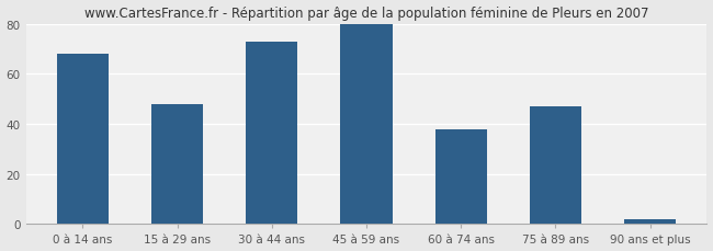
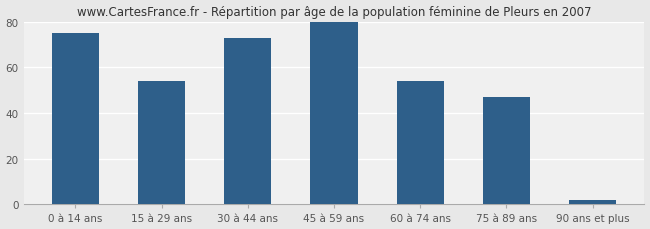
0 à 14 ans: 68 -> 75
15 à 29 ans: 48 -> 54
60 à 74 ans: 38 -> 54
